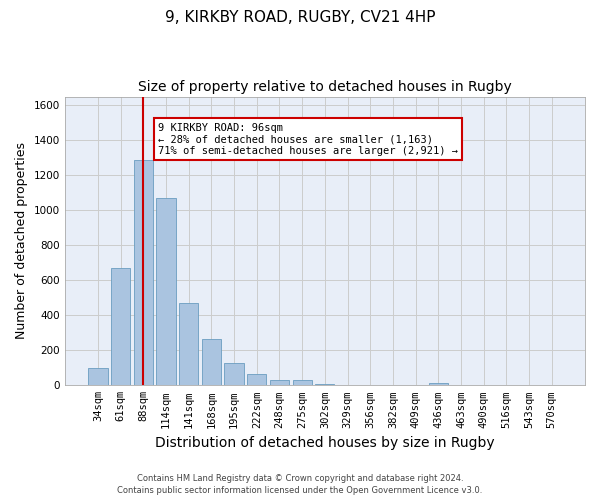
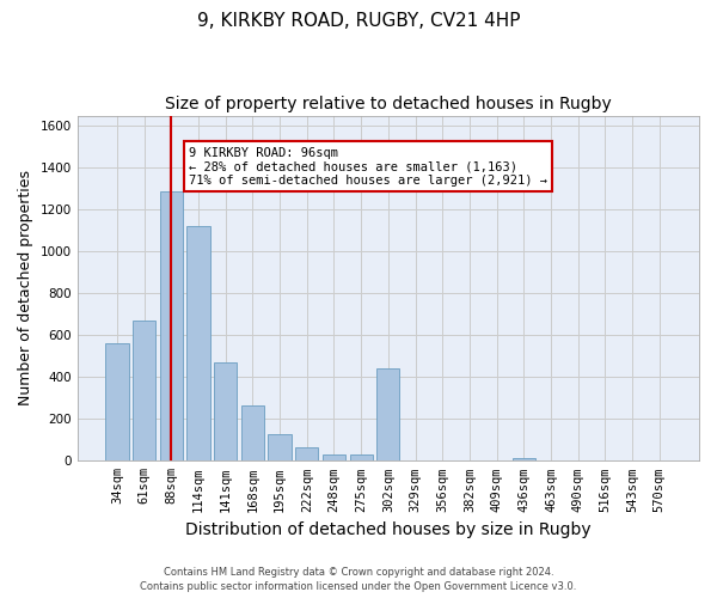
34sqm: 100 -> 560
114sqm: 1070 -> 1120
302sqm: 10 -> 440
